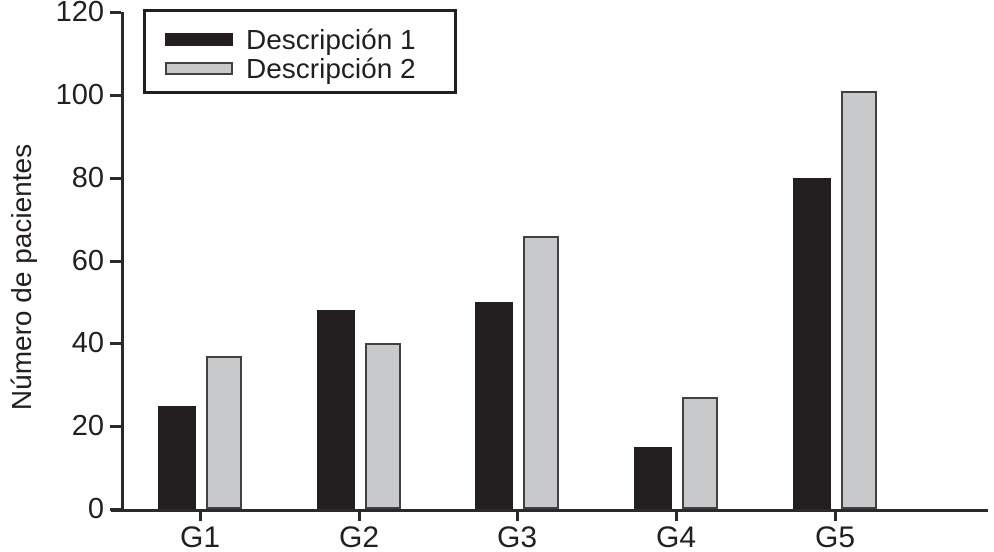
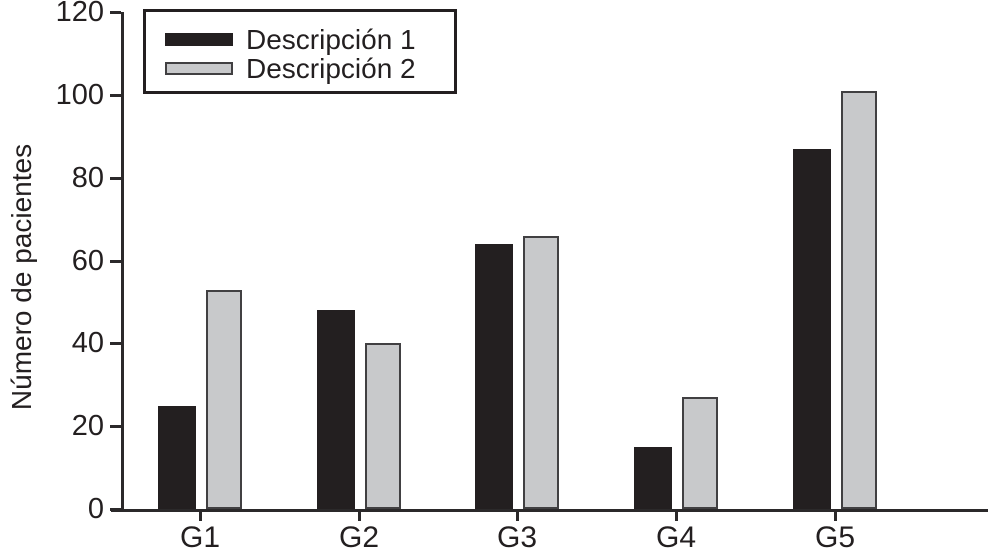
Descripción 2/G1: 37 -> 53
Descripción 1/G3: 50 -> 64
Descripción 1/G5: 80 -> 87
